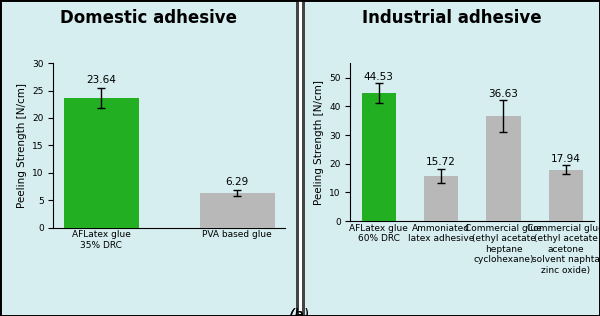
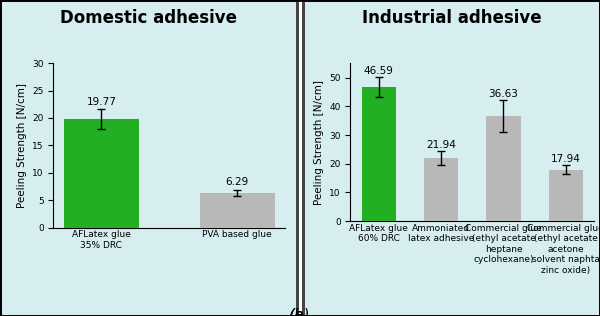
AFLatex glue 60% DRC: 44.53 -> 46.59
Ammoniated latex adhesive: 15.72 -> 21.94
AFLatex glue 35% DRC: 23.64 -> 19.77
